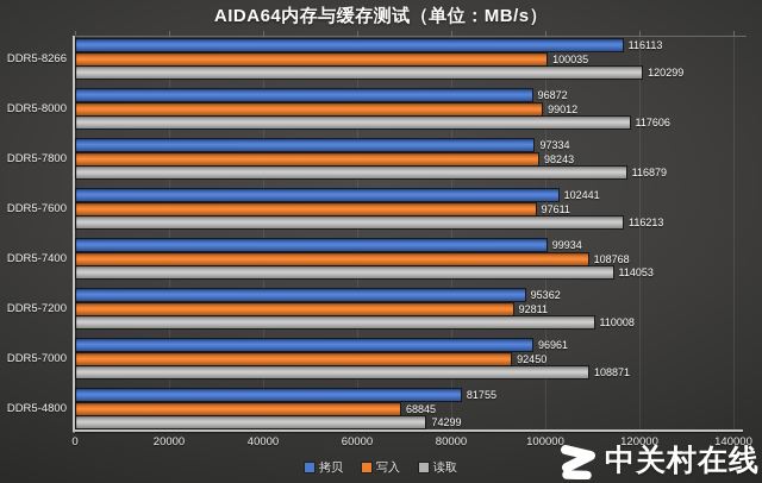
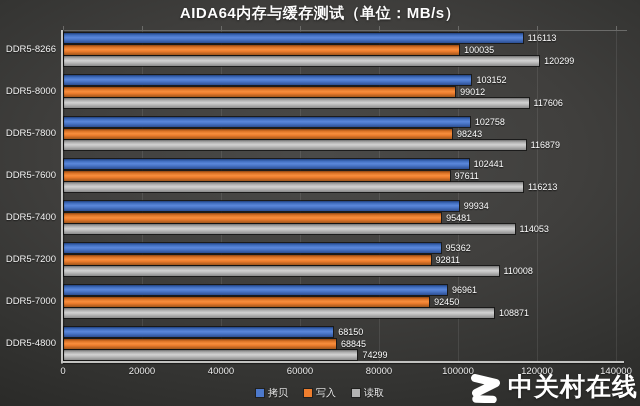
拷贝/DDR5-8000: 96872 -> 103152
拷贝/DDR5-7800: 97334 -> 102758
写入/DDR5-7400: 108768 -> 95481
拷贝/DDR5-4800: 81755 -> 68150
